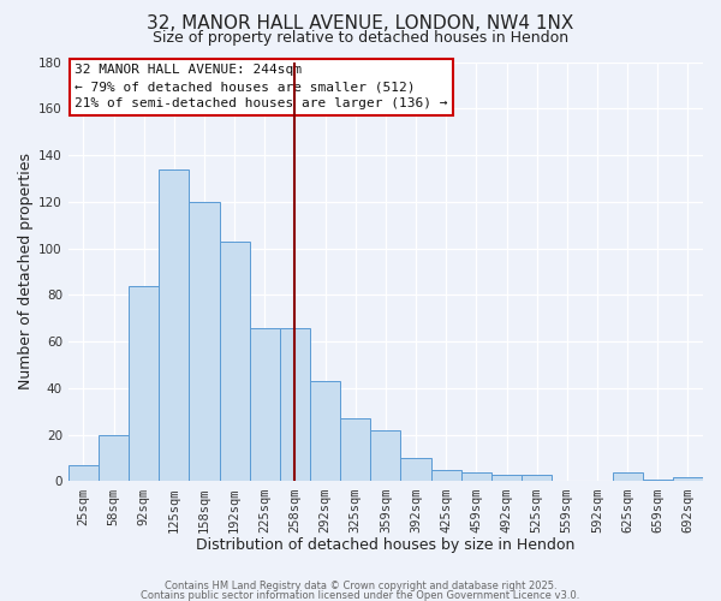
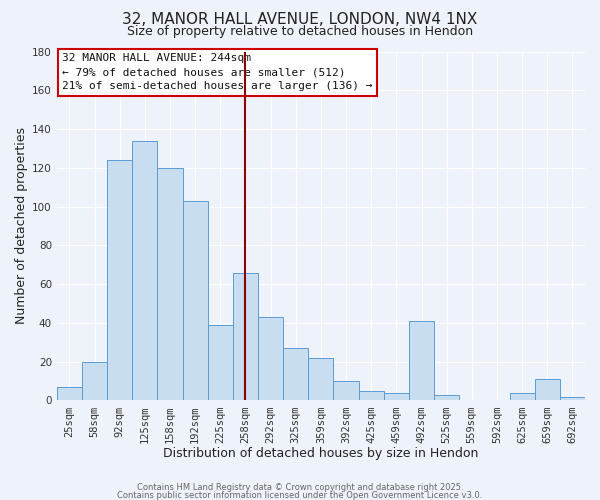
92sqm: 84 -> 124
225sqm: 66 -> 39
492sqm: 3 -> 41
659sqm: 1 -> 11
